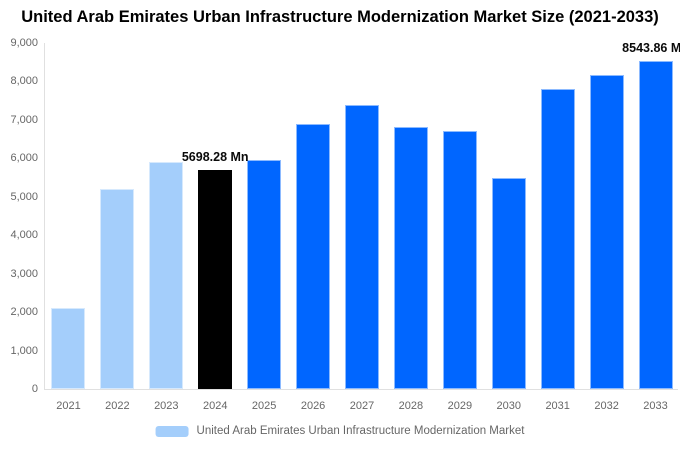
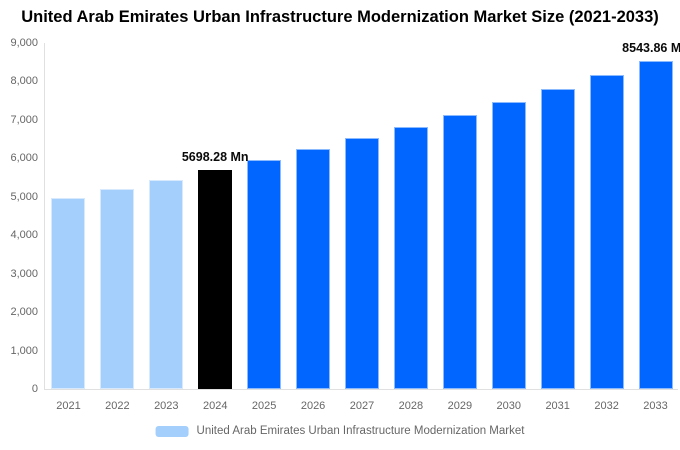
2021: 2100 -> 5000
2023: 5900 -> 5400
2026: 6900 -> 6200
2027: 7400 -> 6500
2029: 6700 -> 7100
2030: 5500 -> 7500
